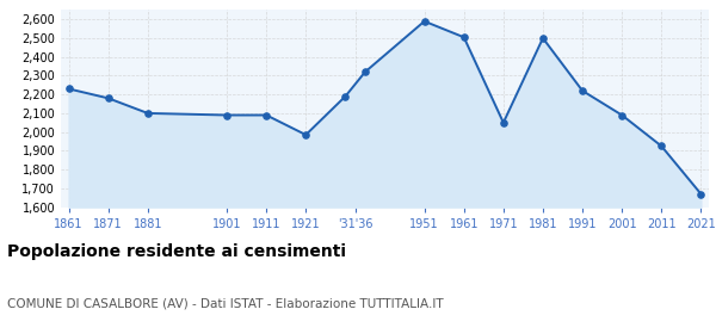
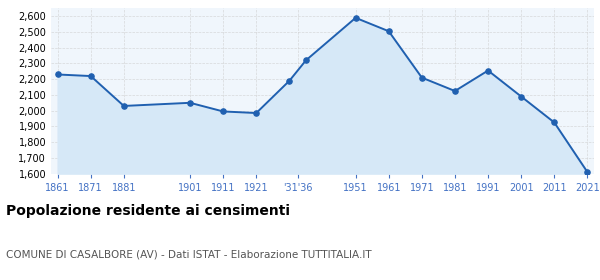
1871: 2,180 -> 2,220
1881: 2,100 -> 2,030
1901: 2,090 -> 2,050
1911: 2,090 -> 2,000
1971: 2,050 -> 2,210
1981: 2,500 -> 2,120
1991: 2,220 -> 2,260
2021: 1,670 -> 1,610
